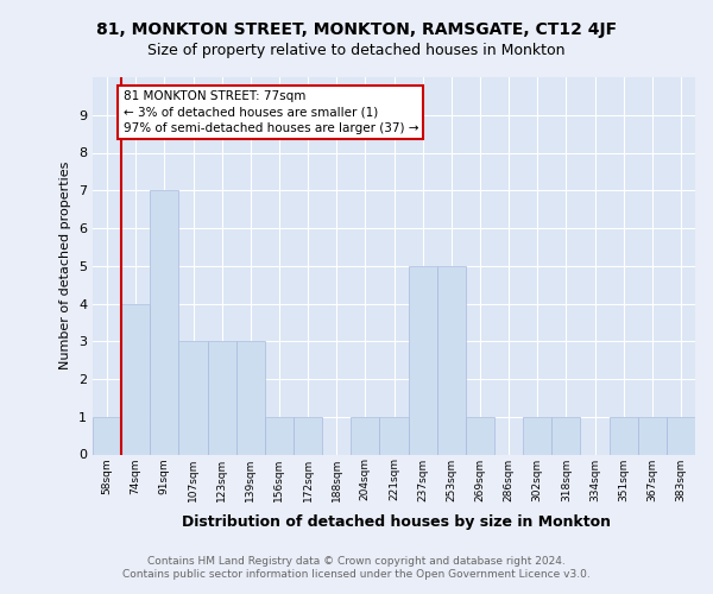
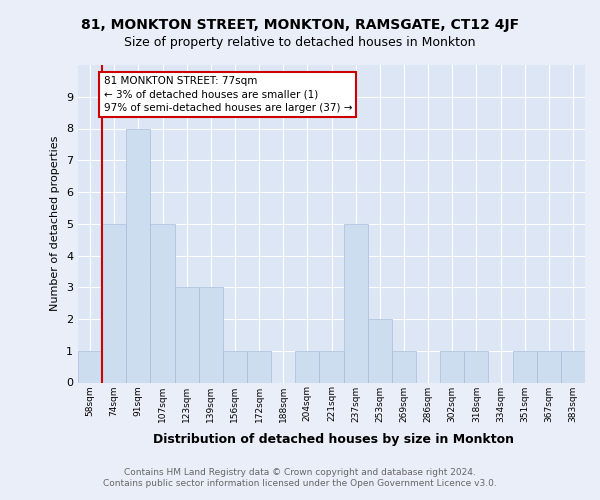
74sqm: 4 -> 5
91sqm: 7 -> 8
107sqm: 3 -> 5
253sqm: 5 -> 2
